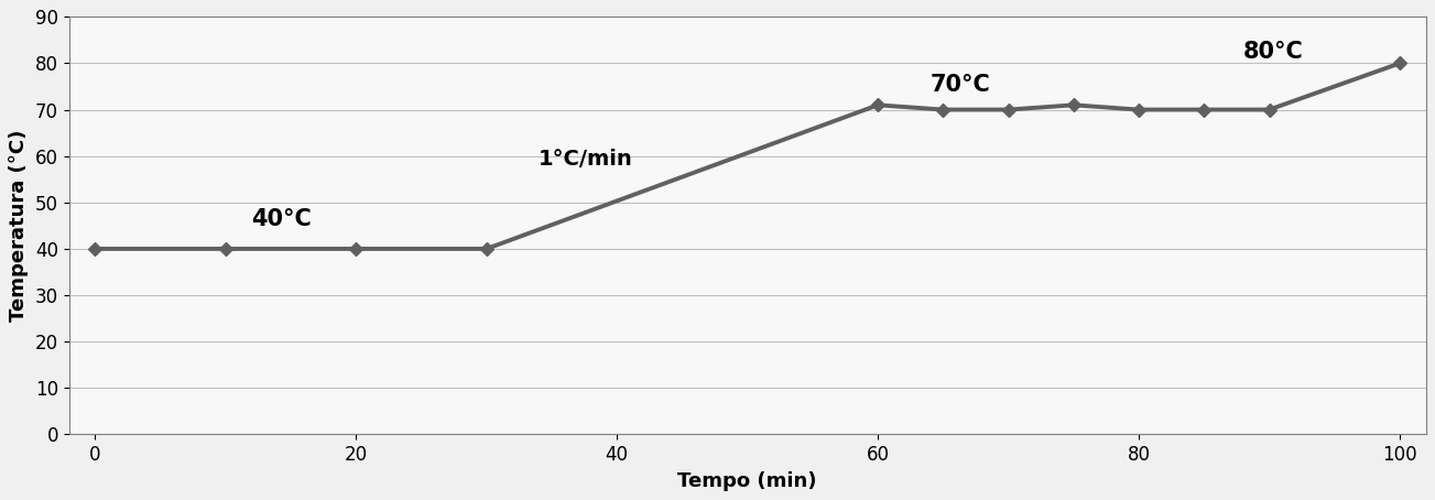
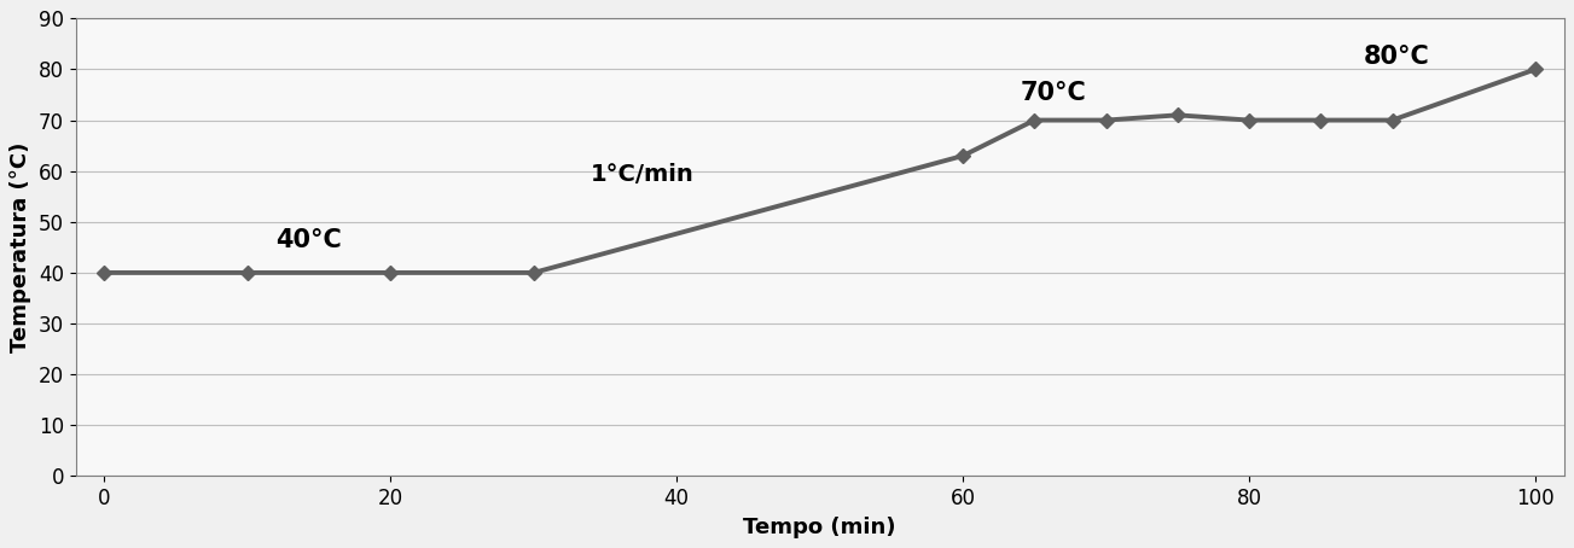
60: 71 -> 63
